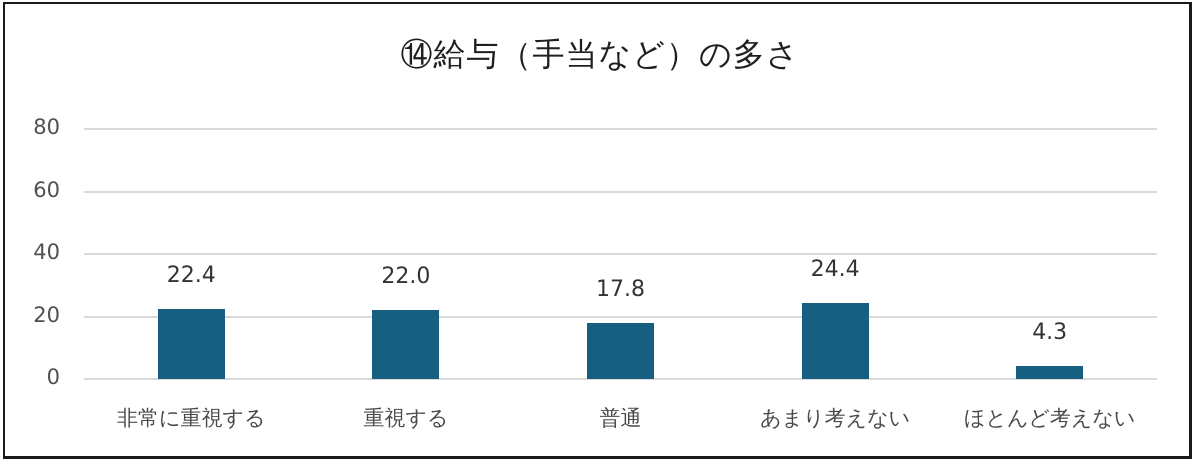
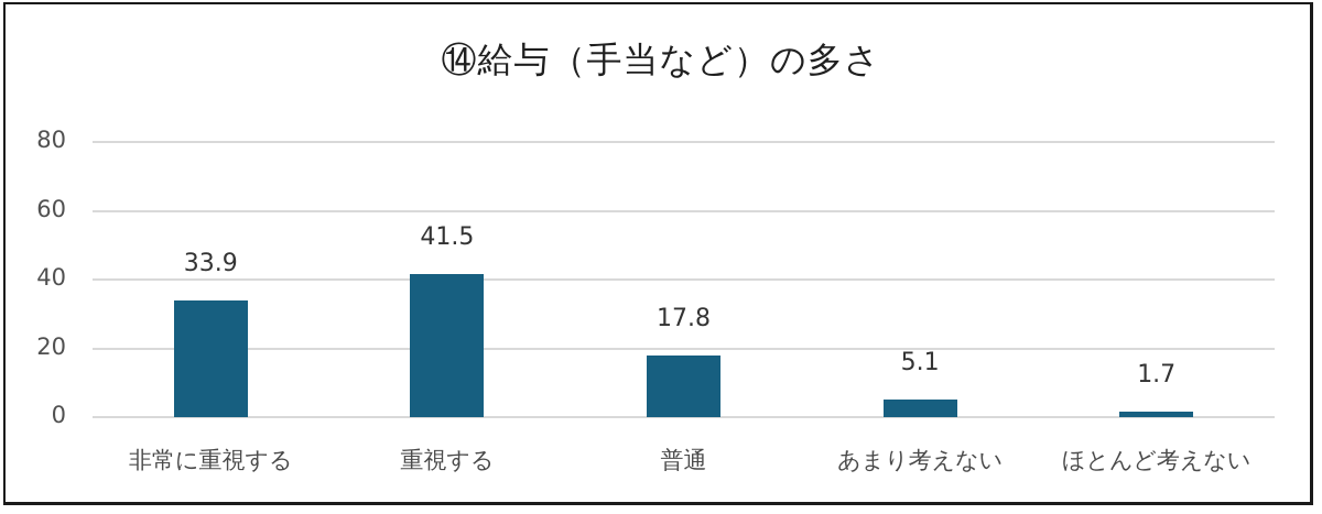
非常に重視する: 22.4 -> 33.9
重視する: 22.0 -> 41.5
あまり考えない: 24.4 -> 5.1
ほとんど考えない: 4.3 -> 1.7
